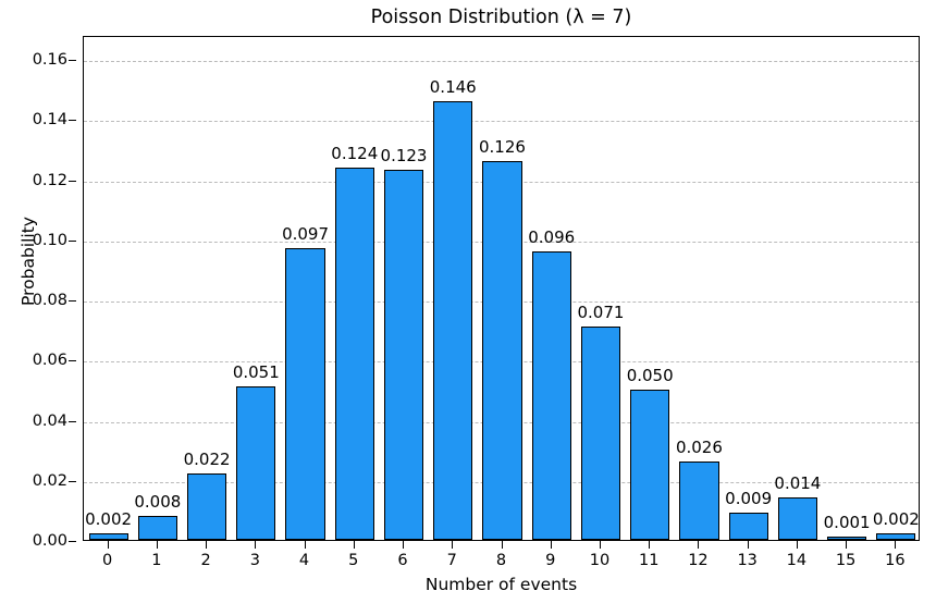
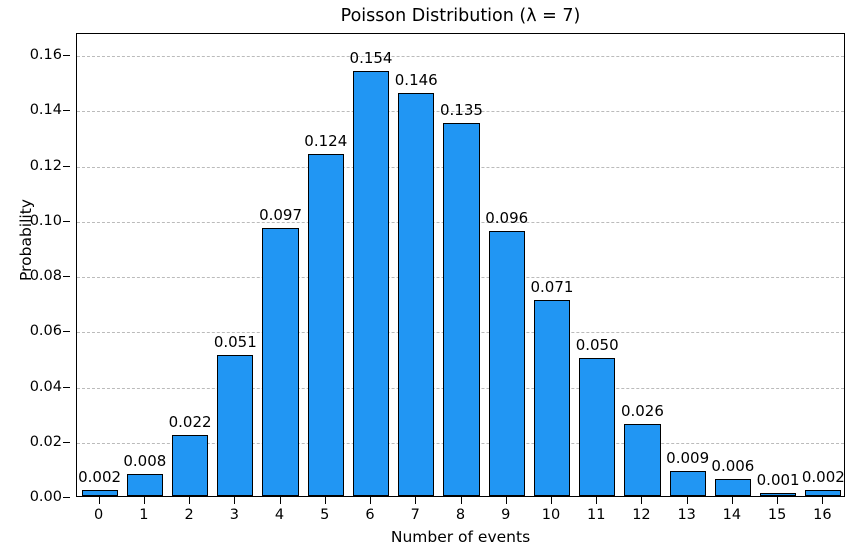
6: 0.123 -> 0.154
8: 0.126 -> 0.135
14: 0.014 -> 0.006
